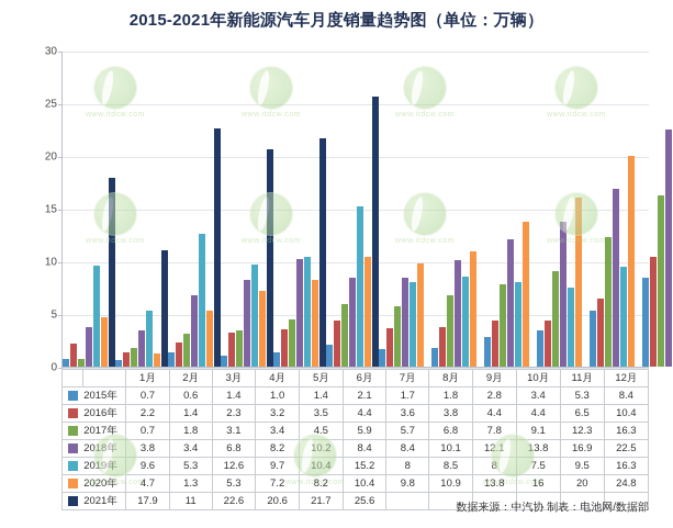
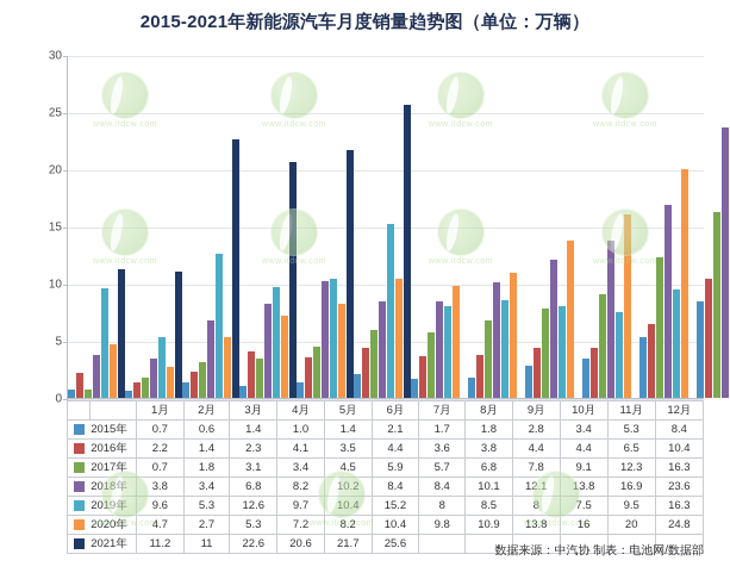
2021年/1月: 17.9 -> 11.2
2020年/2月: 1.3 -> 2.7
2016年/4月: 3.2 -> 4.1
2018年/12月: 22.5 -> 23.6
